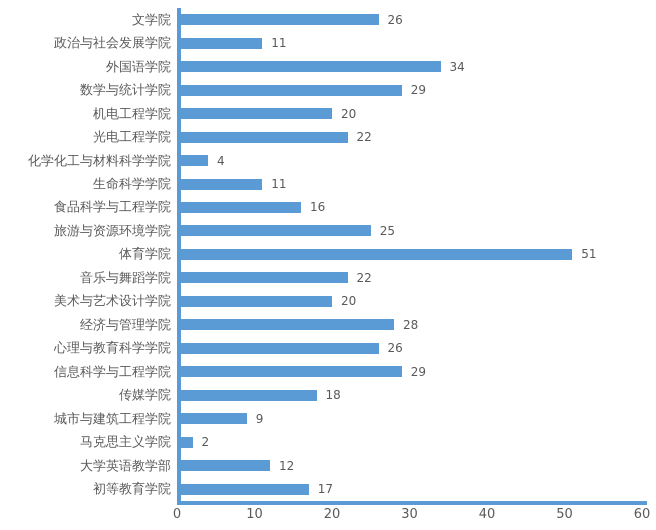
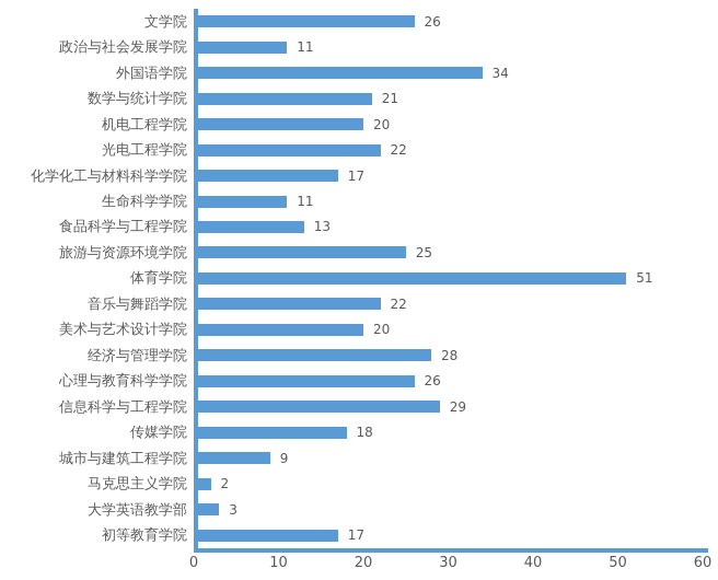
数学与统计学院: 29 -> 21
化学化工与材料科学学院: 4 -> 17
食品科学与工程学院: 16 -> 13
大学英语教学部: 12 -> 3
